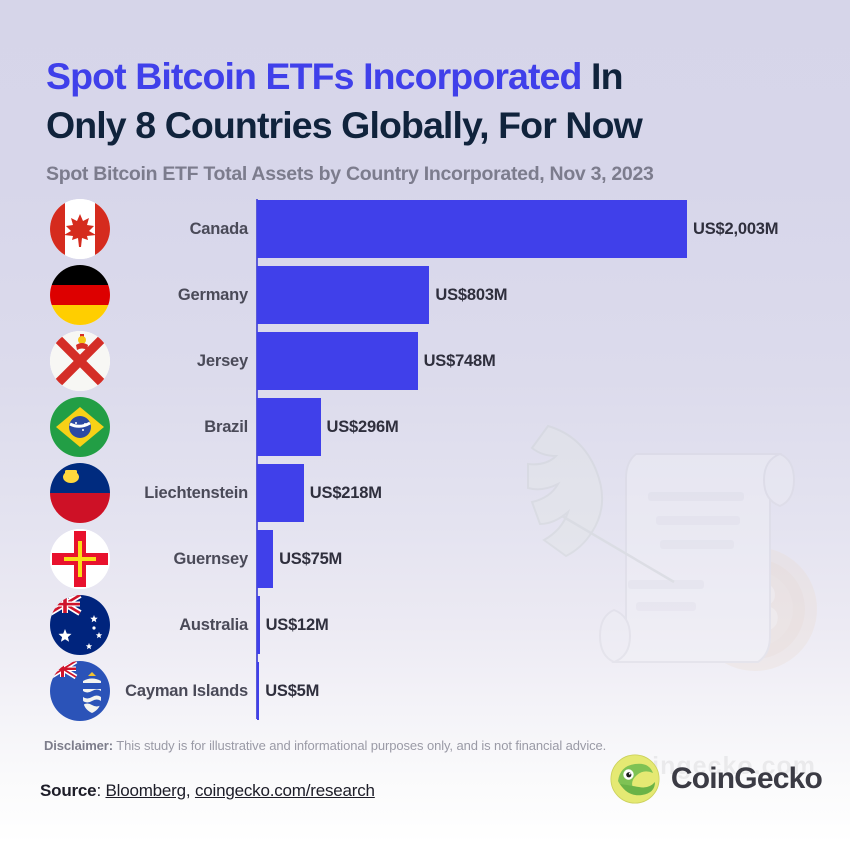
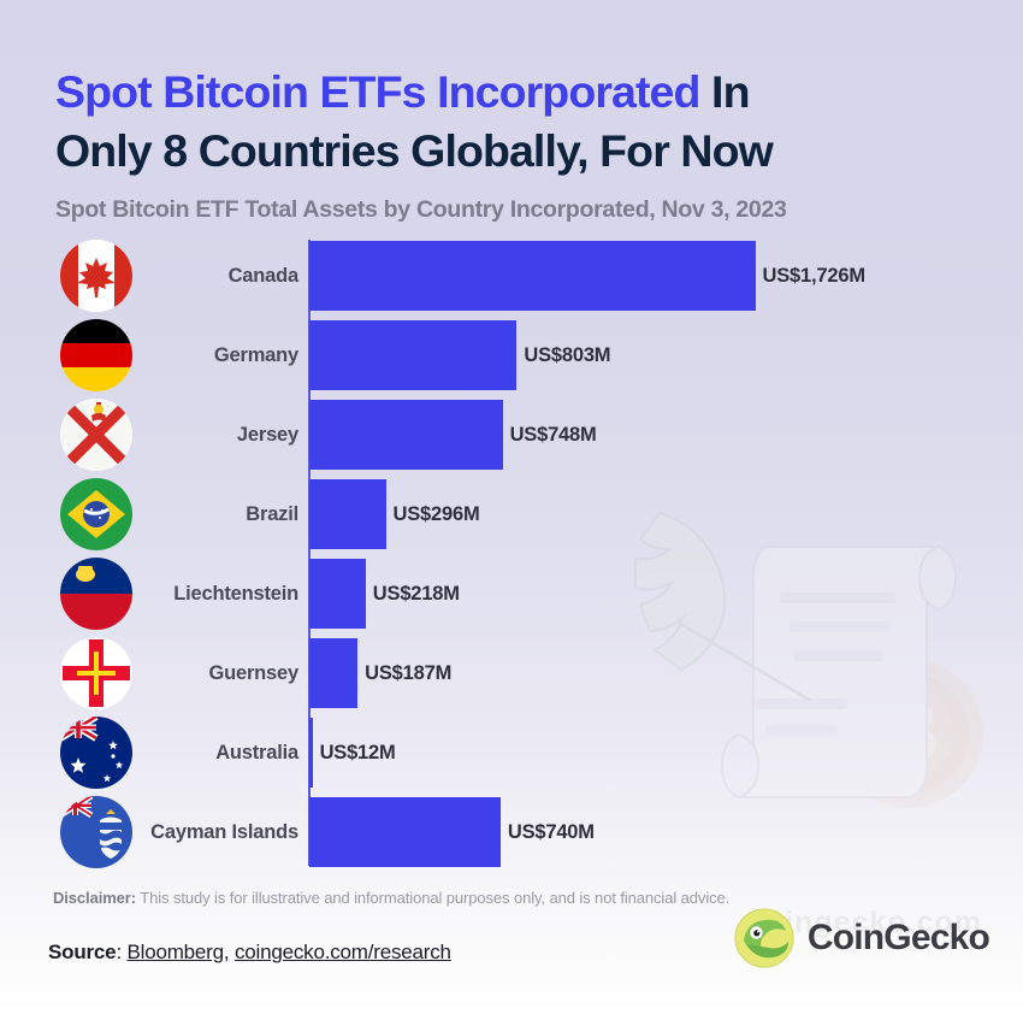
Canada: 2,003 -> 1,726
Guernsey: 75 -> 187
Cayman Islands: 5 -> 740
